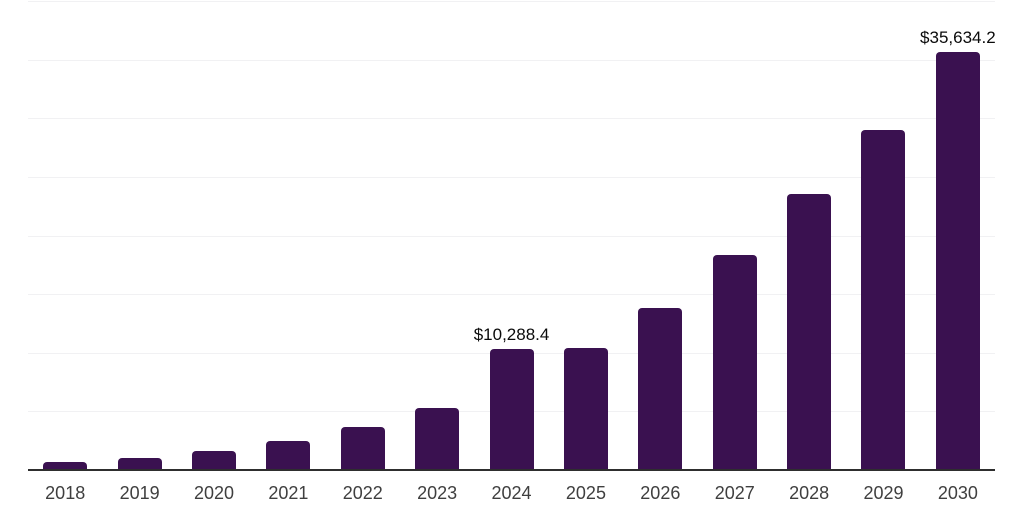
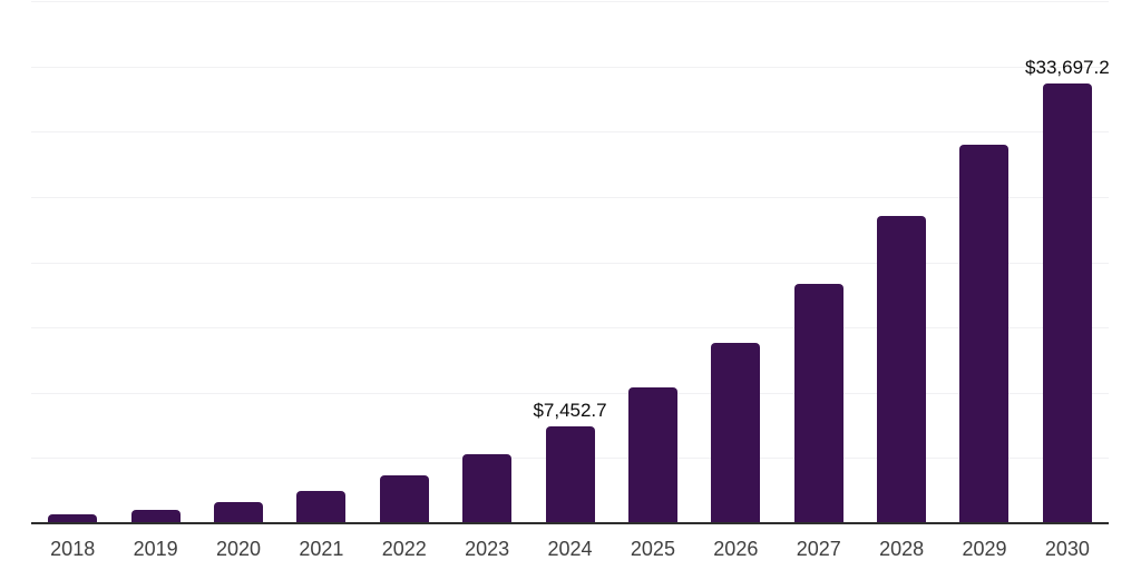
2024: $10,288.4 -> $7,452.7
2030: $35,634.2 -> $33,697.2
